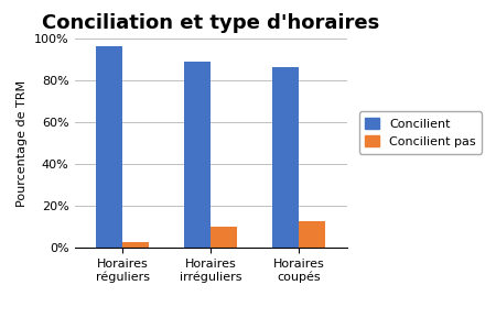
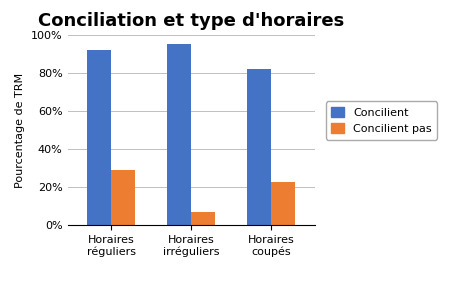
Concilient/Horaires réguliers: 96% -> 92%
Concilient pas/Horaires réguliers: 3% -> 29%
Concilient/Horaires irréguliers: 89% -> 95%
Concilient pas/Horaires irréguliers: 10% -> 7%
Concilient/Horaires coupés: 86% -> 82%
Concilient pas/Horaires coupés: 13% -> 23%
